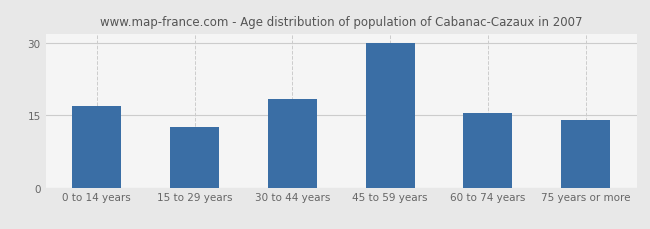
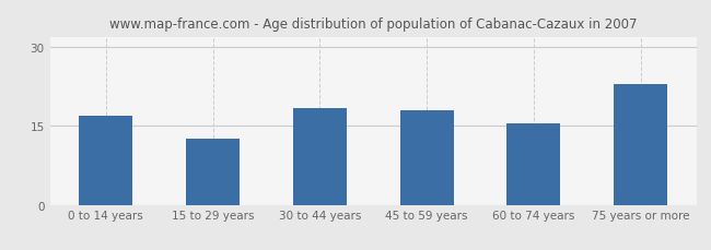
45 to 59 years: 30.0 -> 18.0
75 years or more: 14.0 -> 23.0
